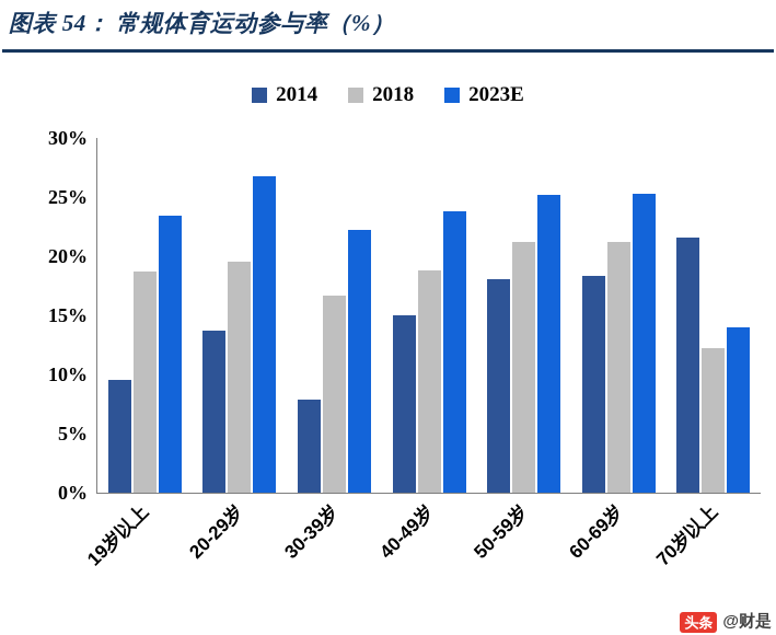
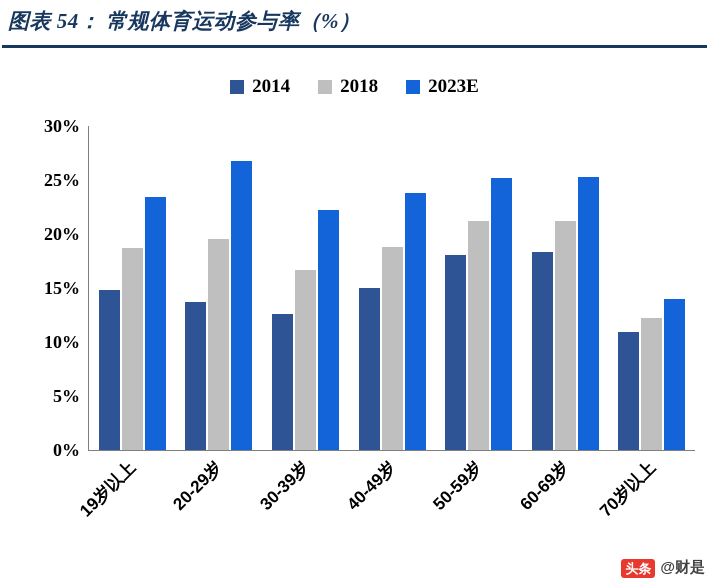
2014/19岁以上: 9.5% -> 14.8%
2014/30-39岁: 7.9% -> 12.6%
2014/70岁以上: 21.6% -> 10.9%
